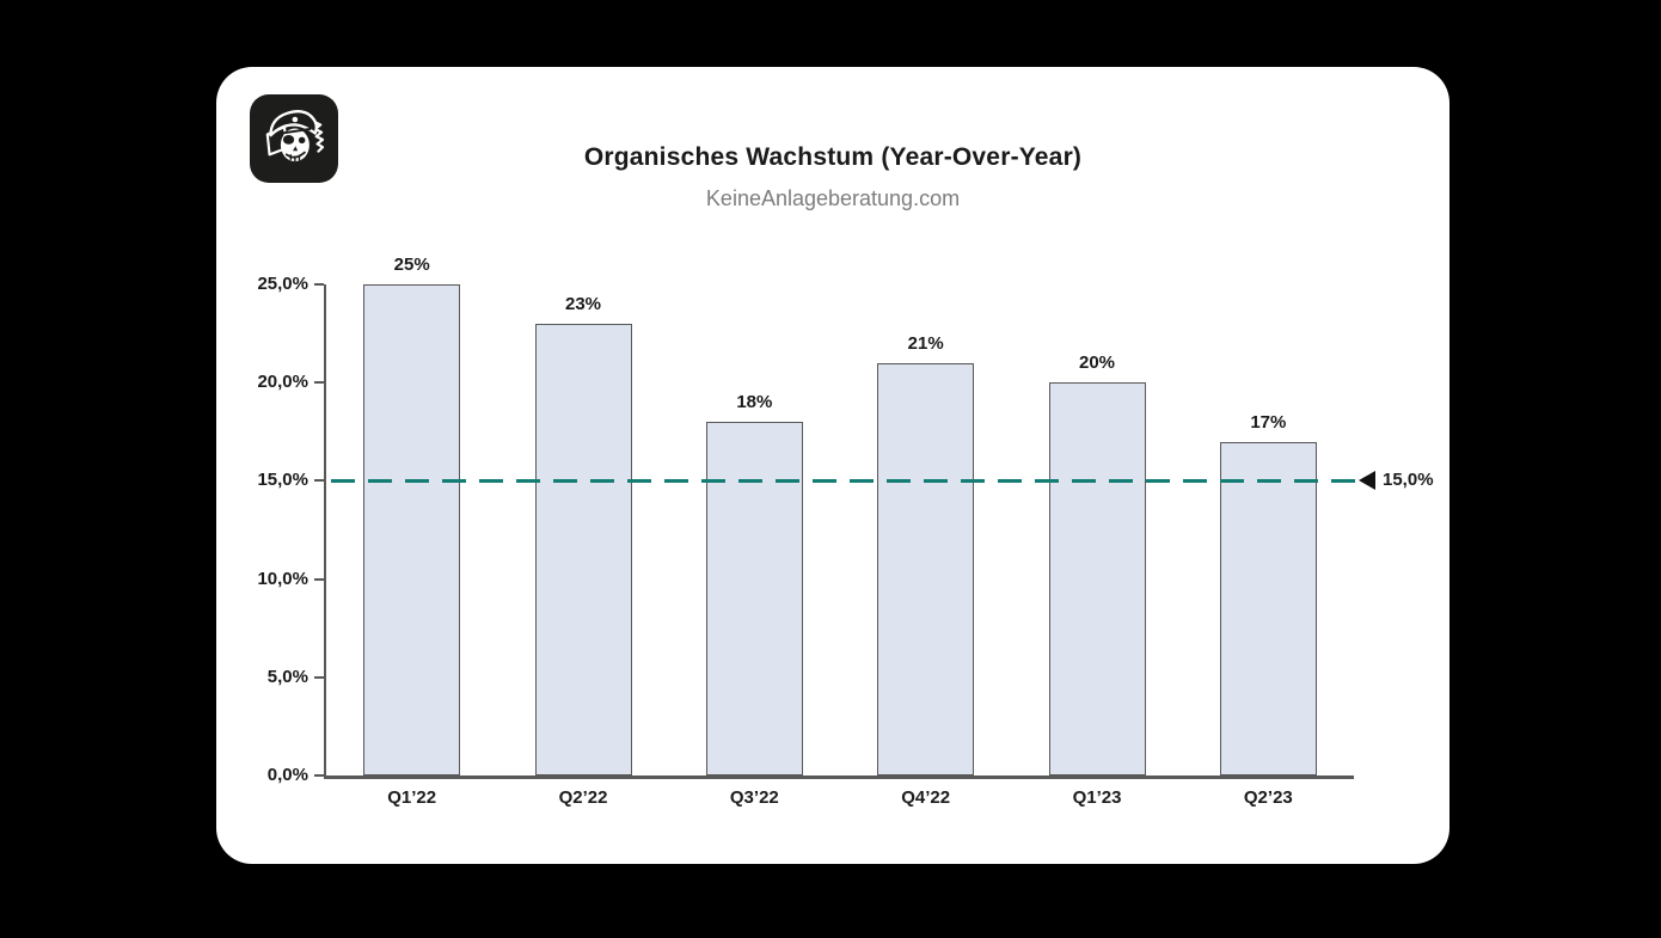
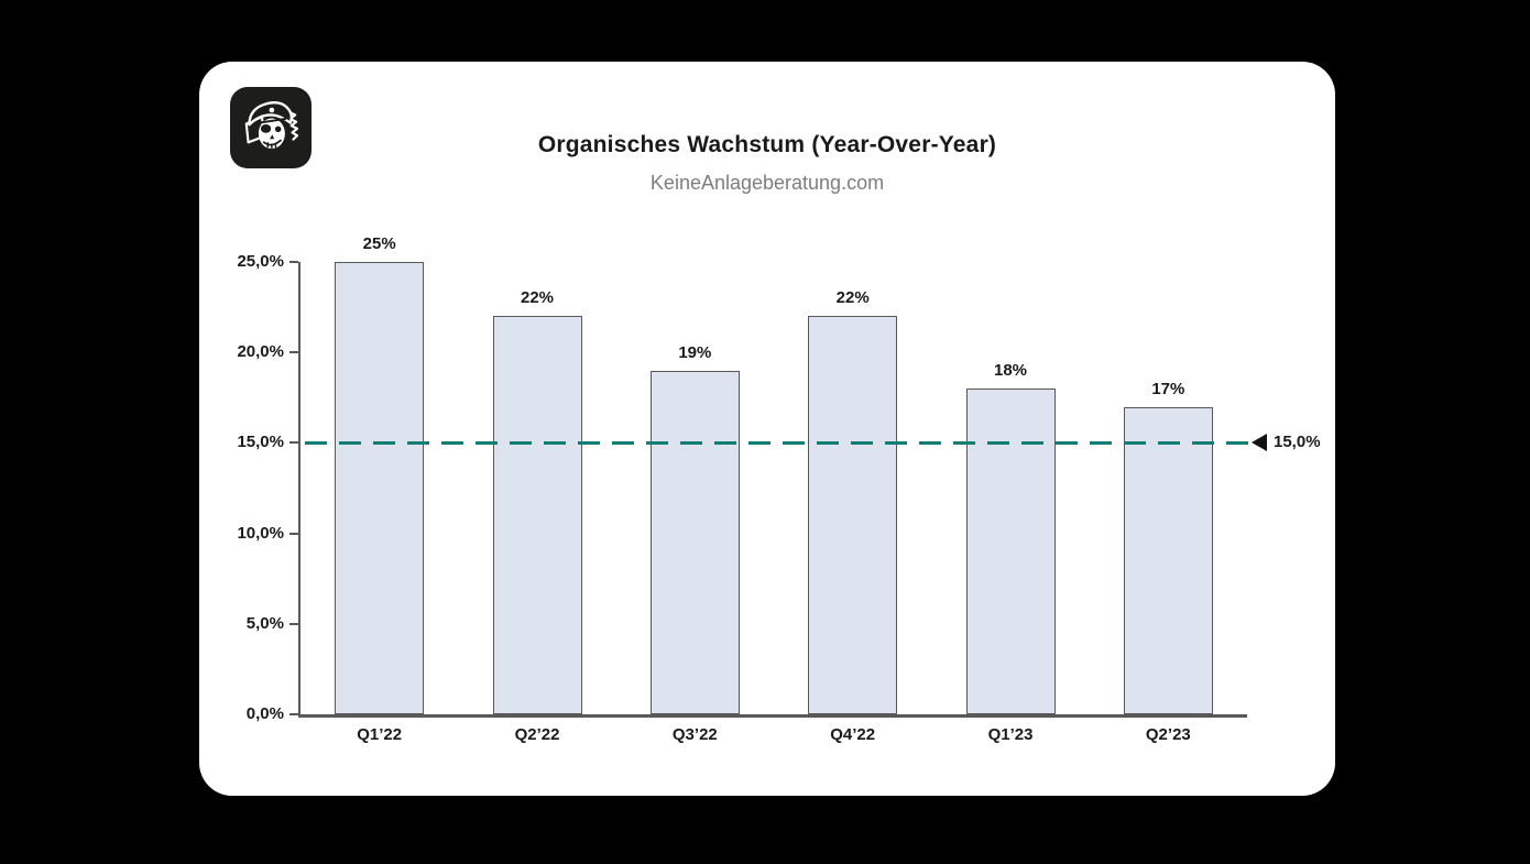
Q2’22: 23% -> 22%
Q3’22: 18% -> 19%
Q4’22: 21% -> 22%
Q1’23: 20% -> 18%
